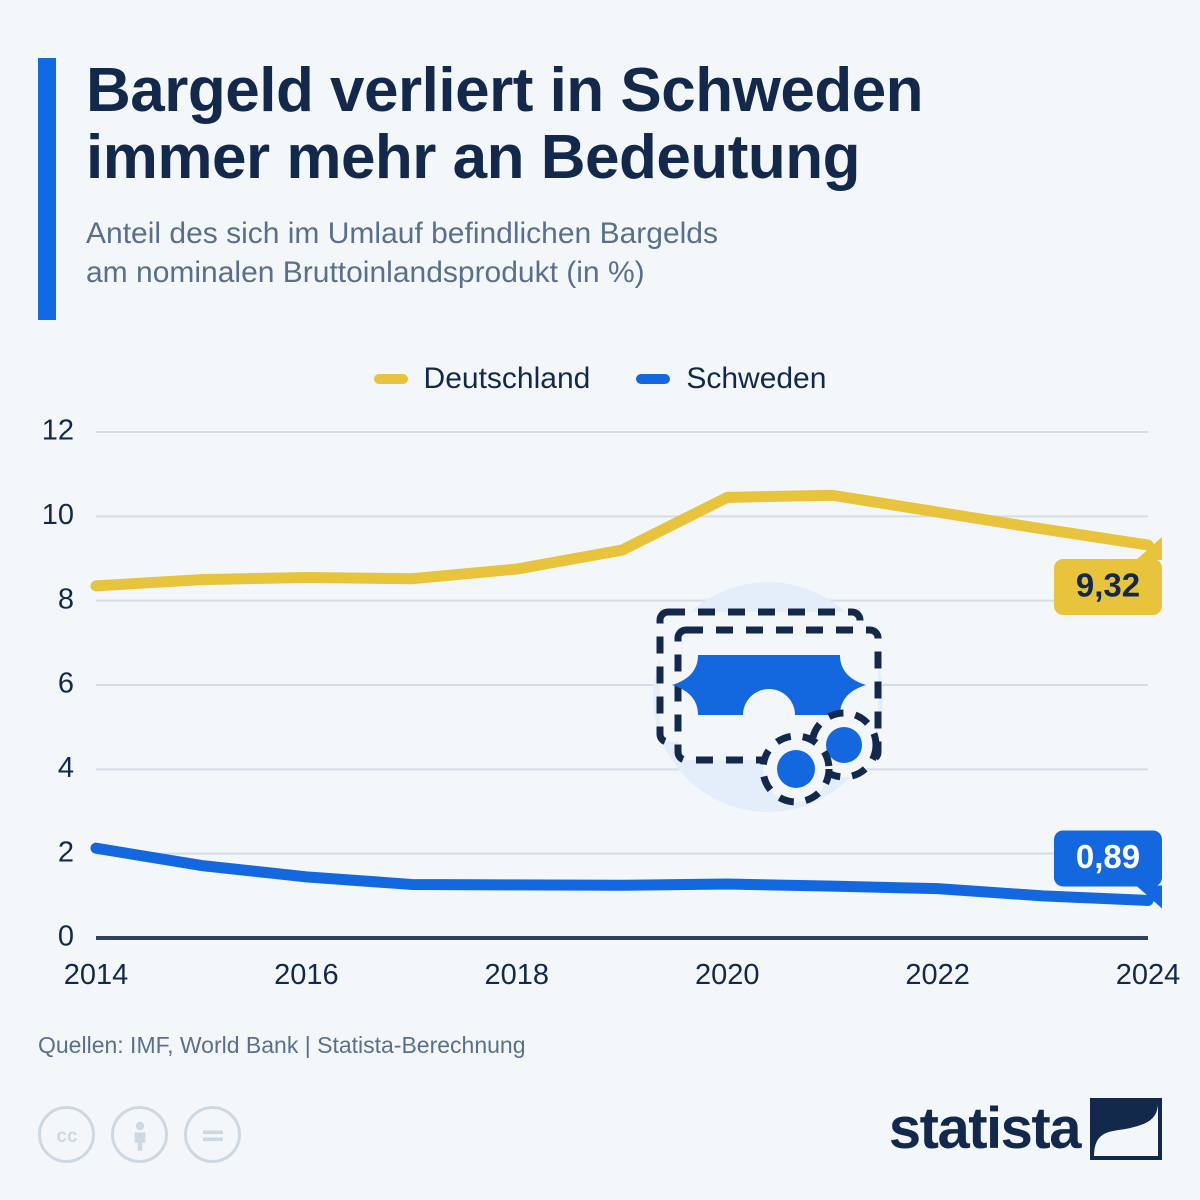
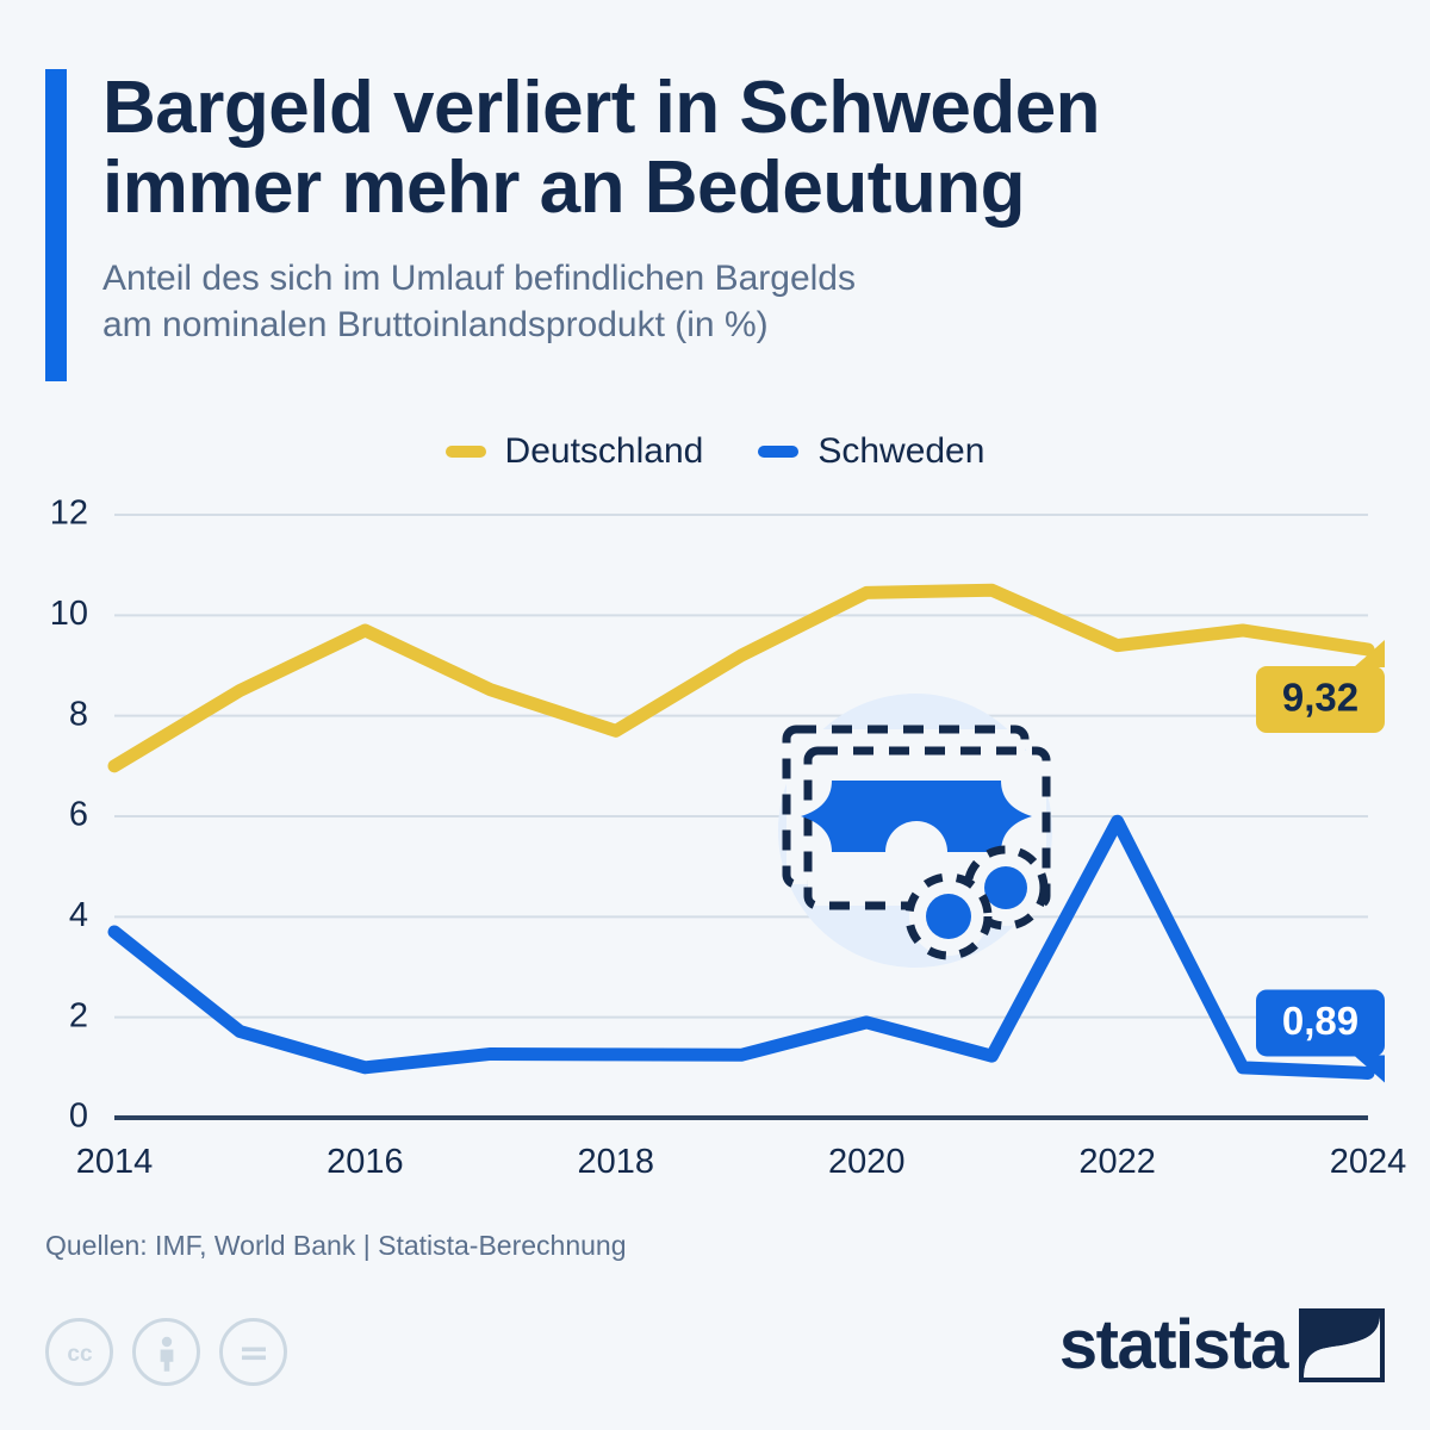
Deutschland/2014: 8.3 -> 7.0
Schweden/2014: 2.1 -> 3.7
Deutschland/2016: 8.6 -> 9.7
Schweden/2016: 1.4 -> 1.0
Deutschland/2018: 8.8 -> 7.7
Schweden/2020: 1.3 -> 1.9
Deutschland/2022: 10.1 -> 9.4
Schweden/2022: 1.2 -> 5.9
